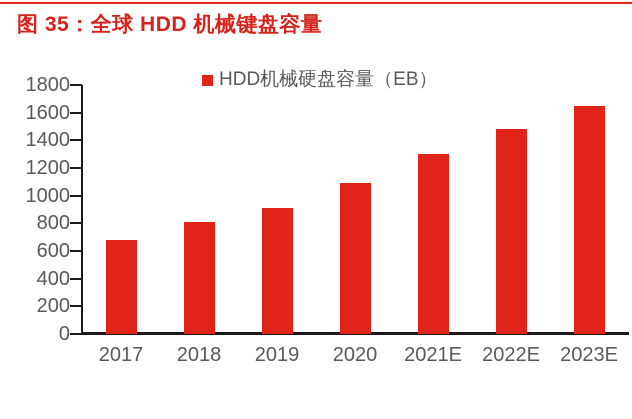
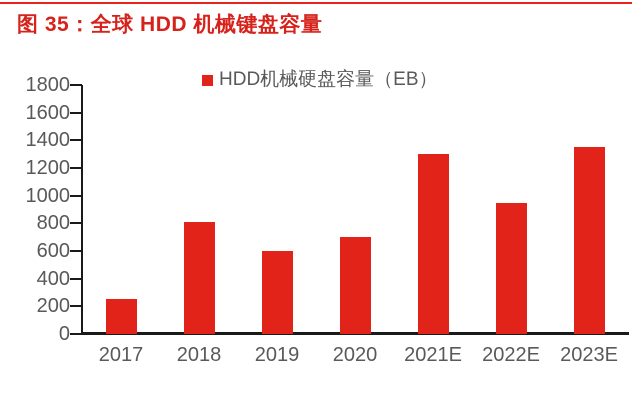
2017: 680 -> 250
2019: 910 -> 600
2020: 1090 -> 700
2022E: 1480 -> 950
2023E: 1650 -> 1350
